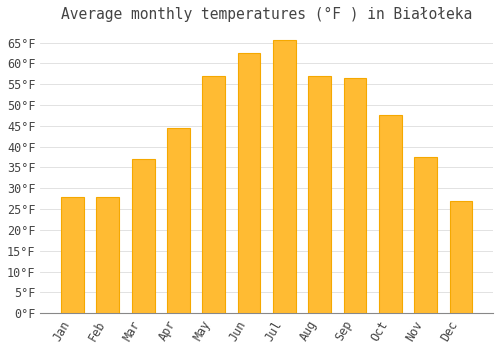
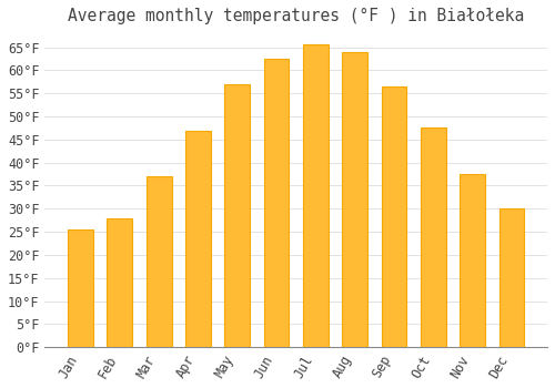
Jan: 28.0°F -> 25.5°F
Apr: 44.5°F -> 47.0°F
Aug: 57.0°F -> 64.0°F
Dec: 27.0°F -> 30.0°F
